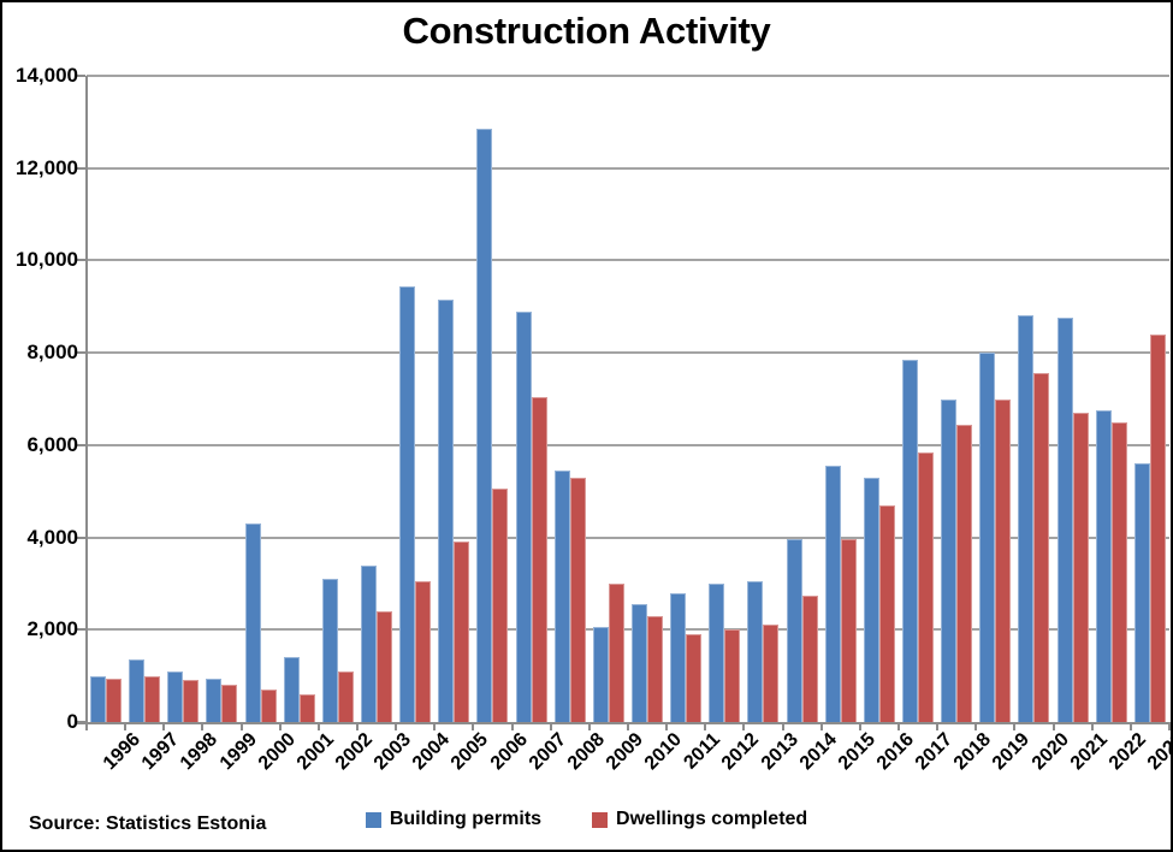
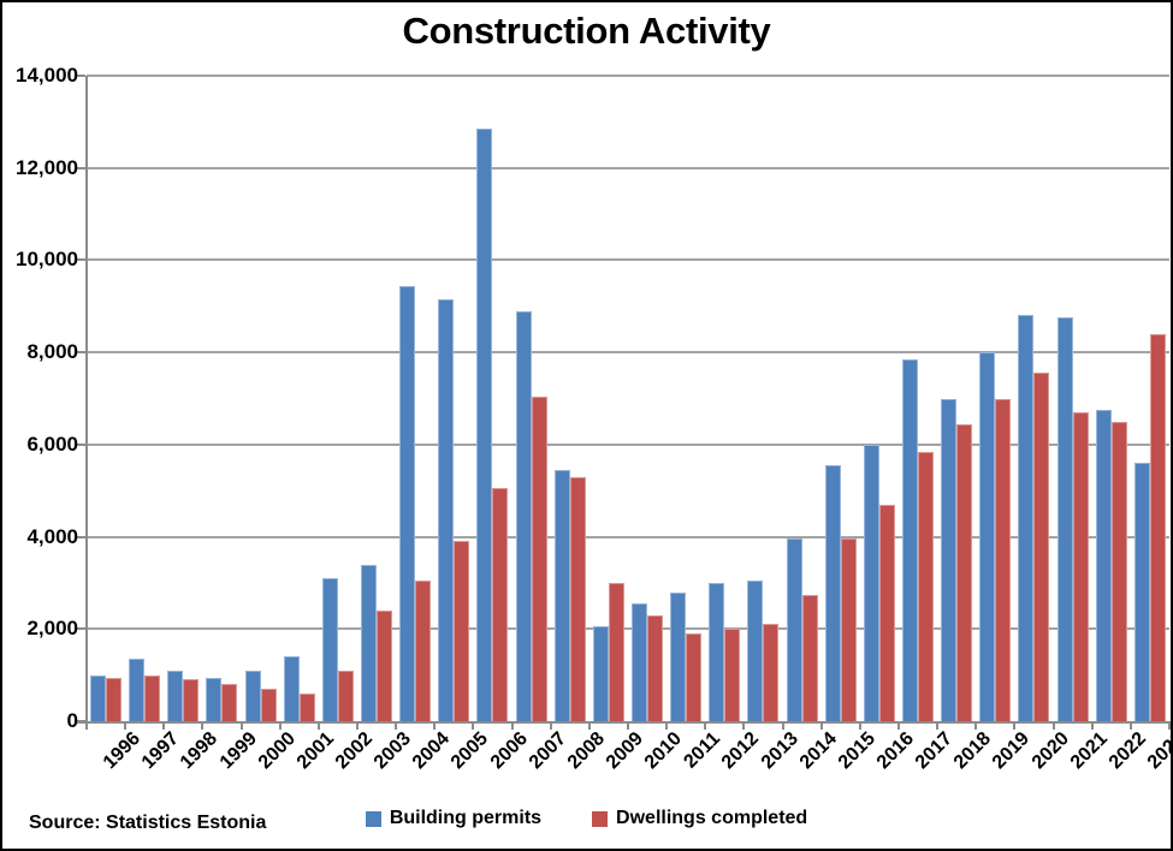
Building permits/2000: 4300 -> 1100
Building permits/2016: 5300 -> 6000
